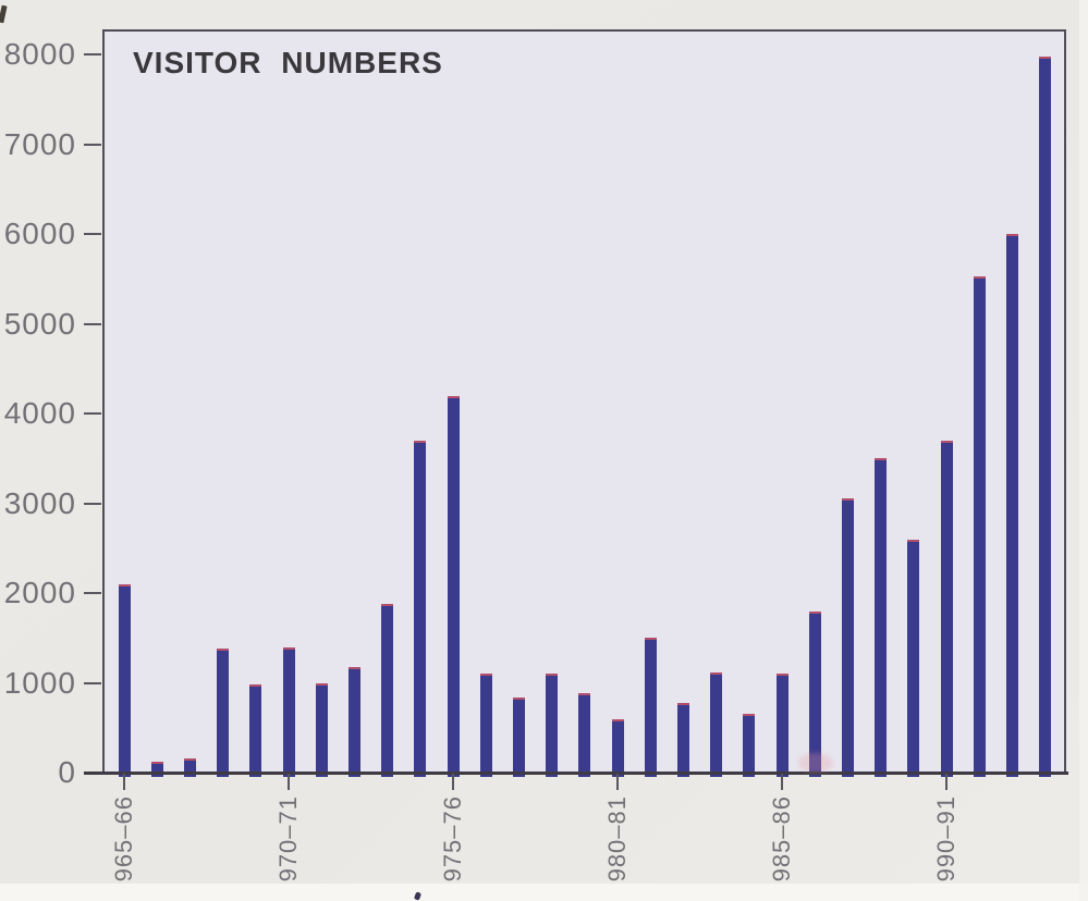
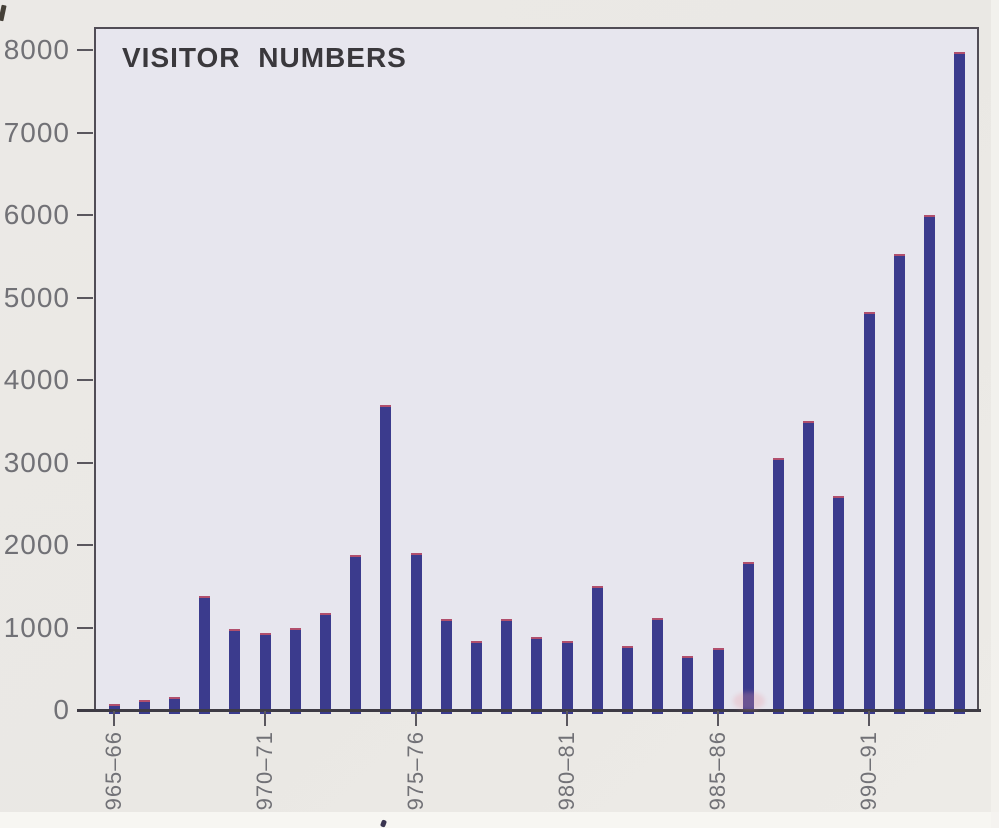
1965–66: 2100 -> 100
1970–71: 1400 -> 900
1975–76: 4200 -> 1900
1980–81: 600 -> 800
1985–86: 1100 -> 800
1990–91: 3700 -> 4800
